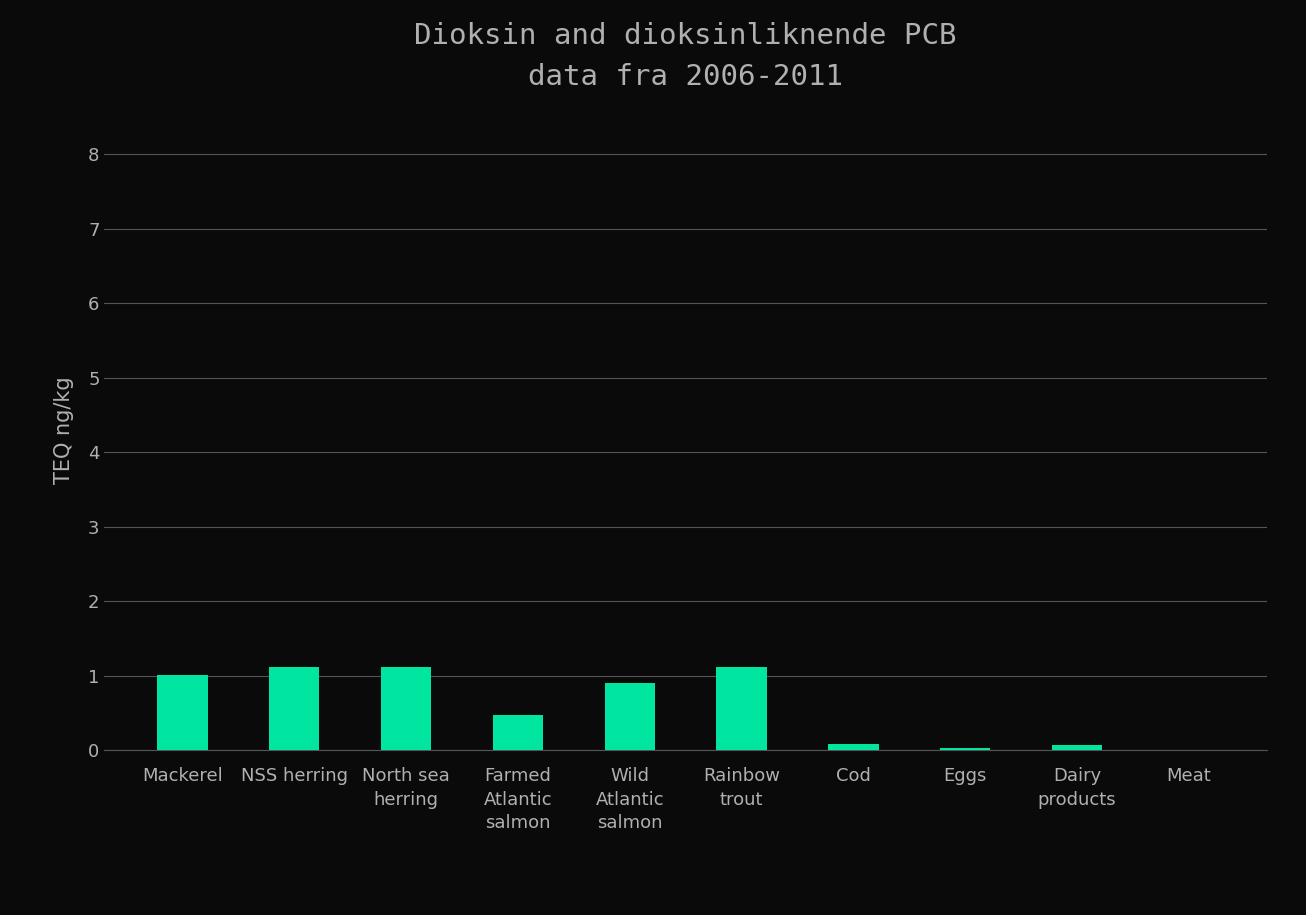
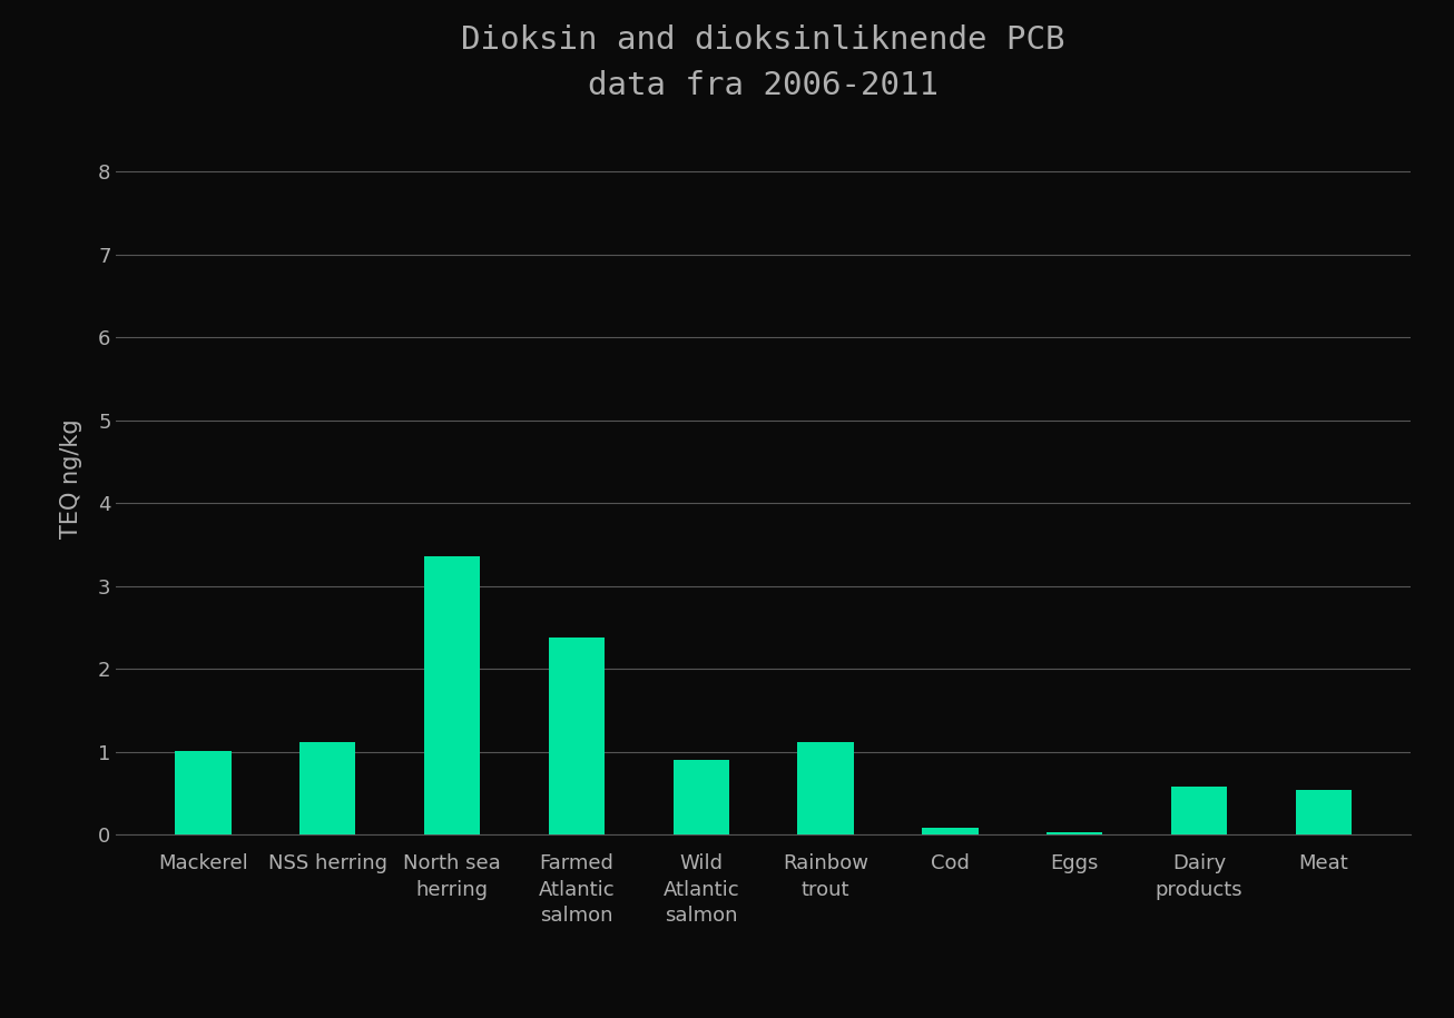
North sea herring: 1.12 -> 3.36
Farmed Atlantic salmon: 0.48 -> 2.38
Dairy products: 0.07 -> 0.58
Meat: 0.01 -> 0.54
